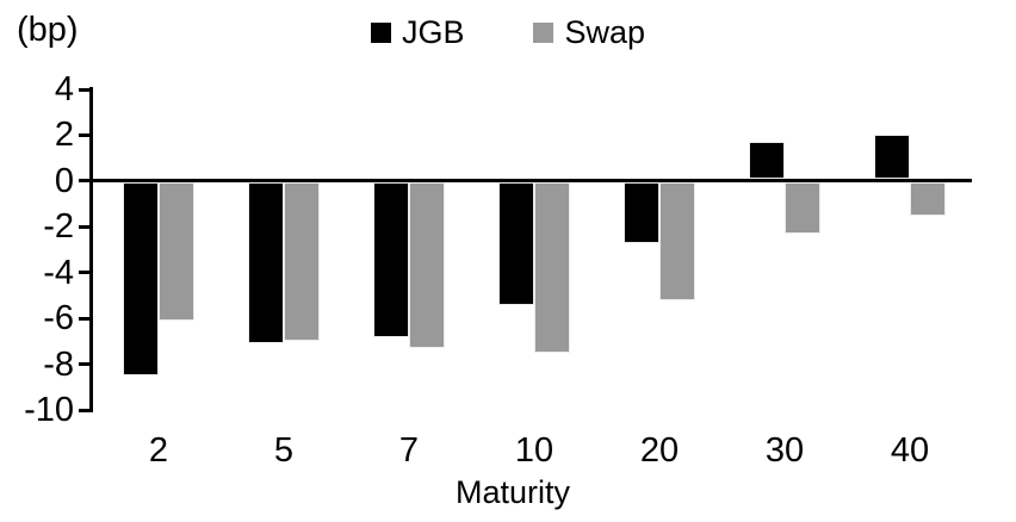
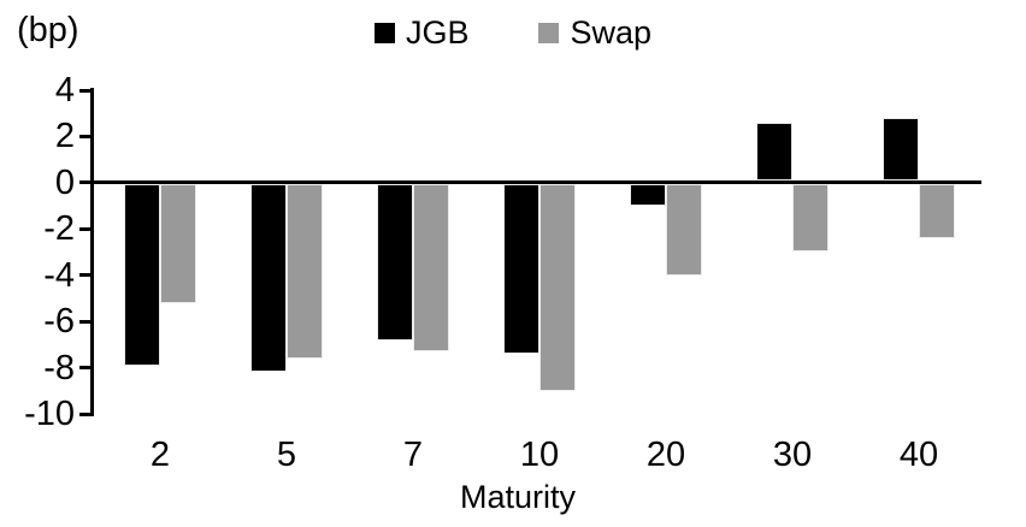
JGB/2: -8.5 -> -7.9
Swap/2: -6.1 -> -5.2
JGB/5: -7.1 -> -8.2
Swap/5: -7.0 -> -7.6
JGB/10: -5.4 -> -7.4
Swap/10: -7.5 -> -9.0
JGB/20: -2.7 -> -1.0
Swap/20: -5.2 -> -4.0
JGB/30: 1.7 -> 2.6
Swap/30: -2.3 -> -3.0
JGB/40: 2.0 -> 2.8
Swap/40: -1.5 -> -2.4
